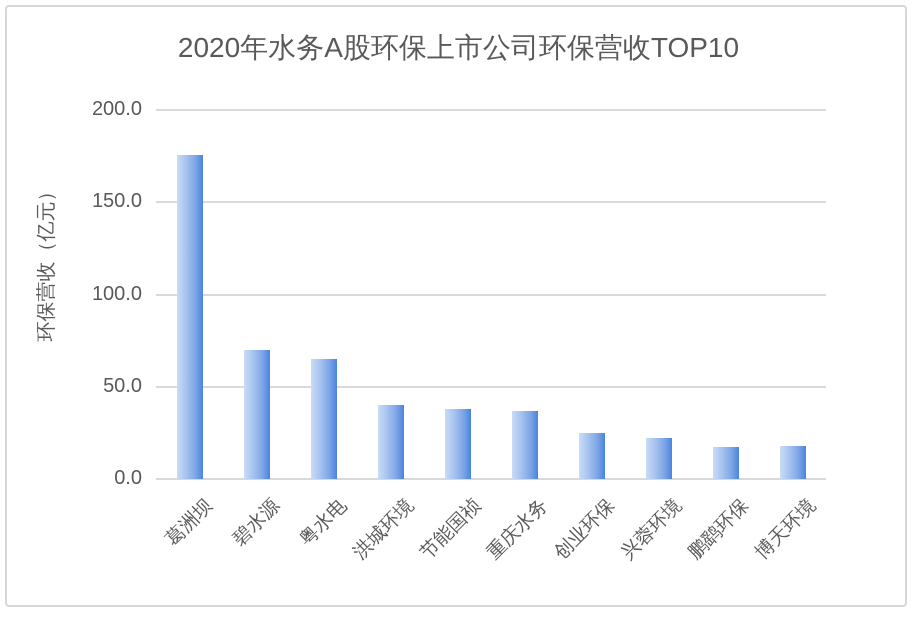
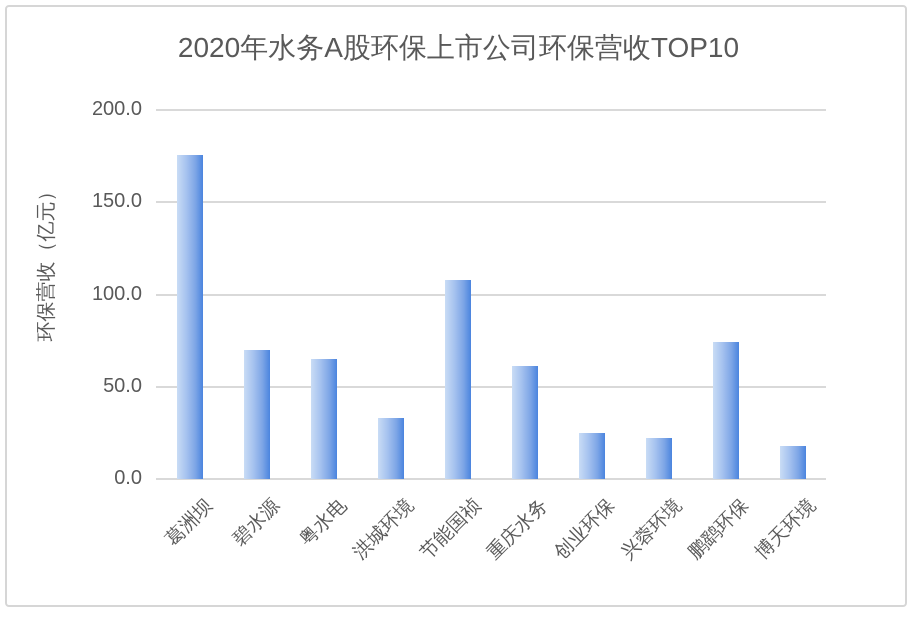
洪城环境: 40 -> 33
节能国祯: 38 -> 108
重庆水务: 37 -> 61
鹏鹞环保: 18 -> 74
